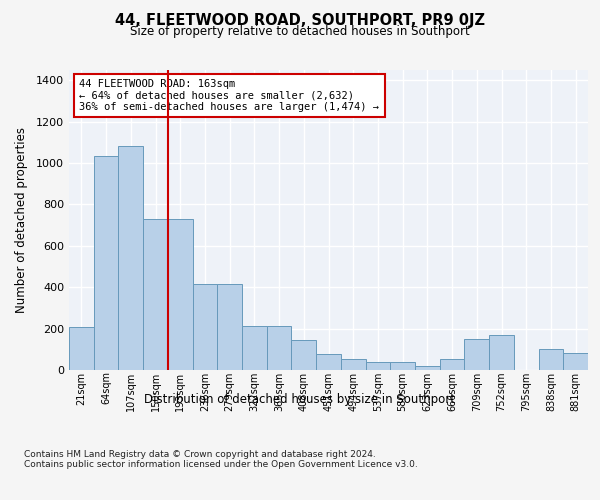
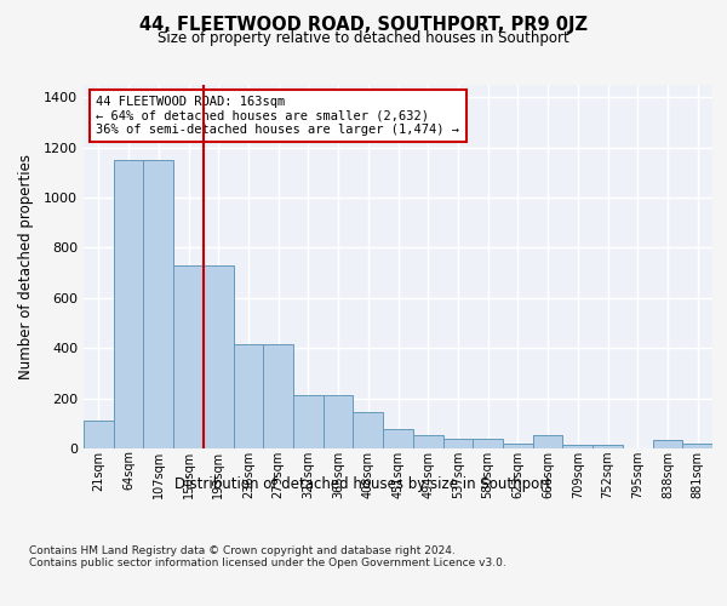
21sqm: 210 -> 110
64sqm: 1035 -> 1150
107sqm: 1085 -> 1150
709sqm: 150 -> 15
752sqm: 170 -> 15
838sqm: 100 -> 32
881sqm: 80 -> 20
